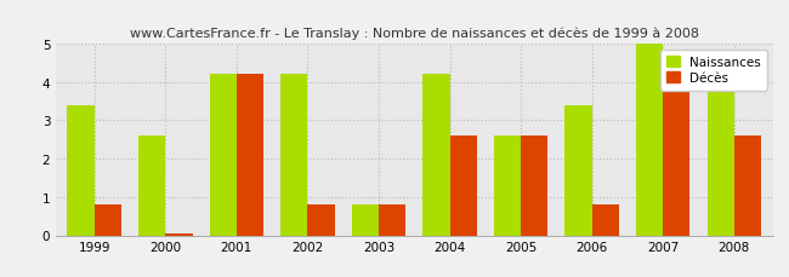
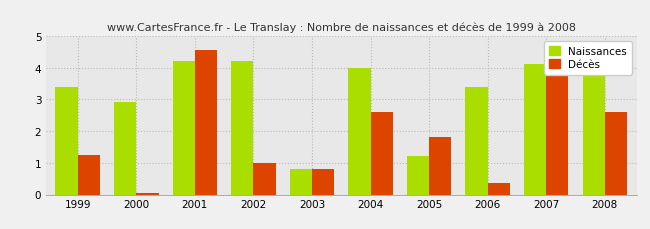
Décès/1999: 0.80 -> 1.25
Naissances/2000: 2.6 -> 2.9
Décès/2001: 4.20 -> 4.55
Décès/2002: 0.80 -> 1.00
Naissances/2004: 4.2 -> 4.0
Naissances/2005: 2.6 -> 1.2
Décès/2005: 2.60 -> 1.80
Décès/2006: 0.80 -> 0.35
Naissances/2007: 5.0 -> 4.1
